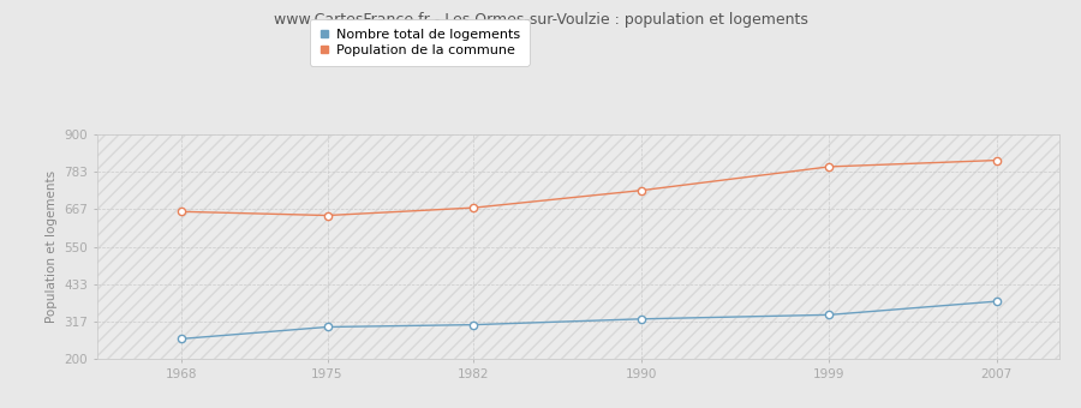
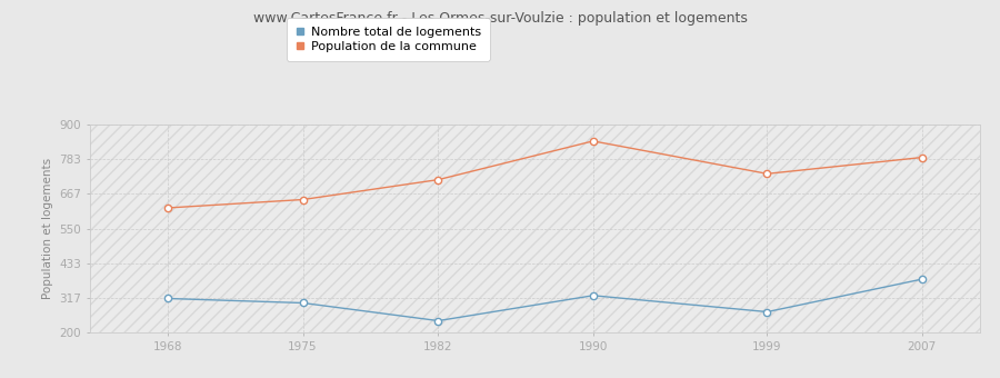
Nombre total de logements/1968: 263 -> 315
Population de la commune/1968: 660 -> 620
Nombre total de logements/1982: 307 -> 240
Population de la commune/1982: 672 -> 715
Population de la commune/1990: 726 -> 845
Nombre total de logements/1999: 338 -> 270
Population de la commune/1999: 800 -> 735
Population de la commune/2007: 820 -> 790
